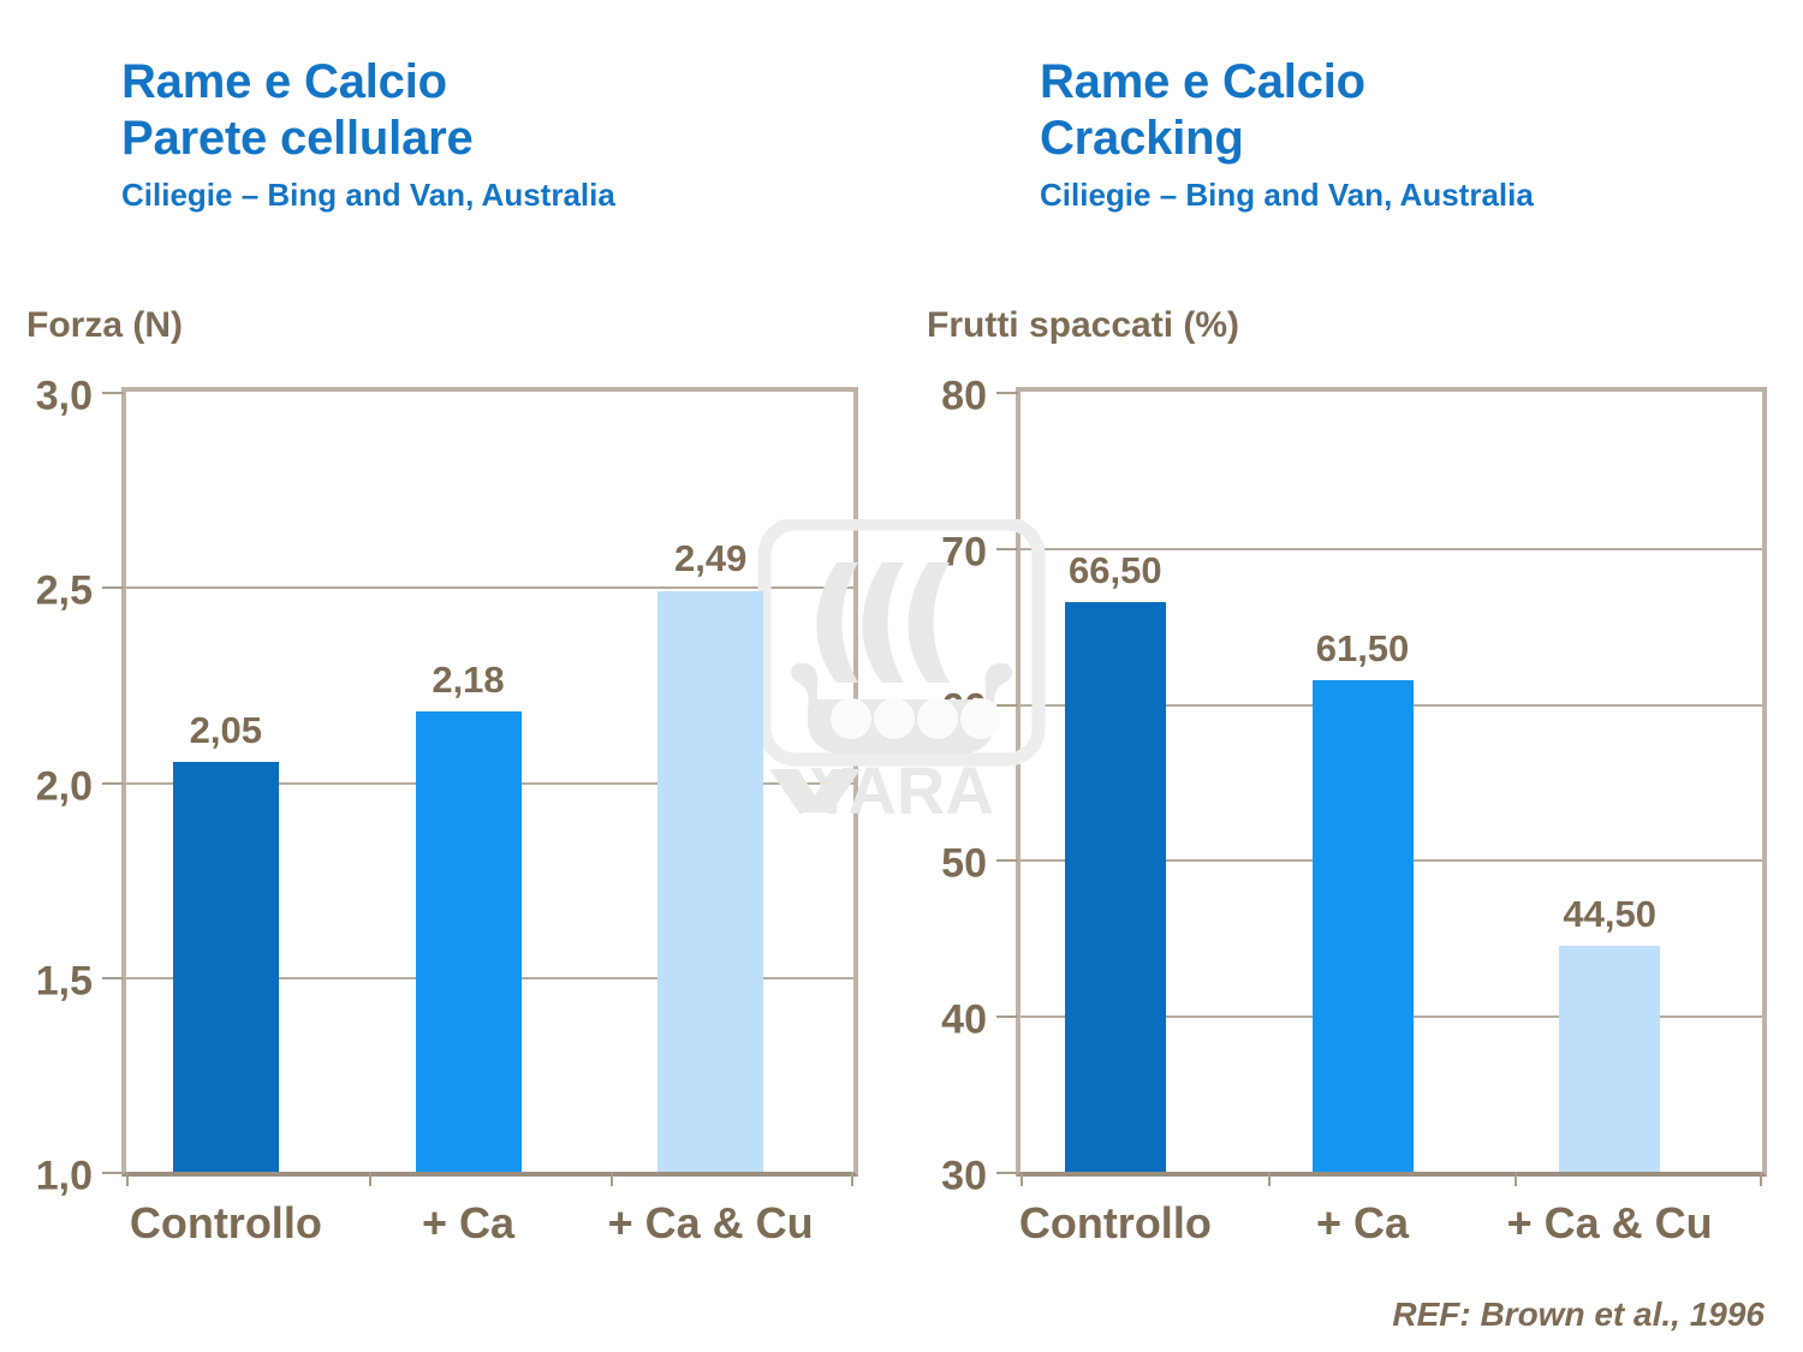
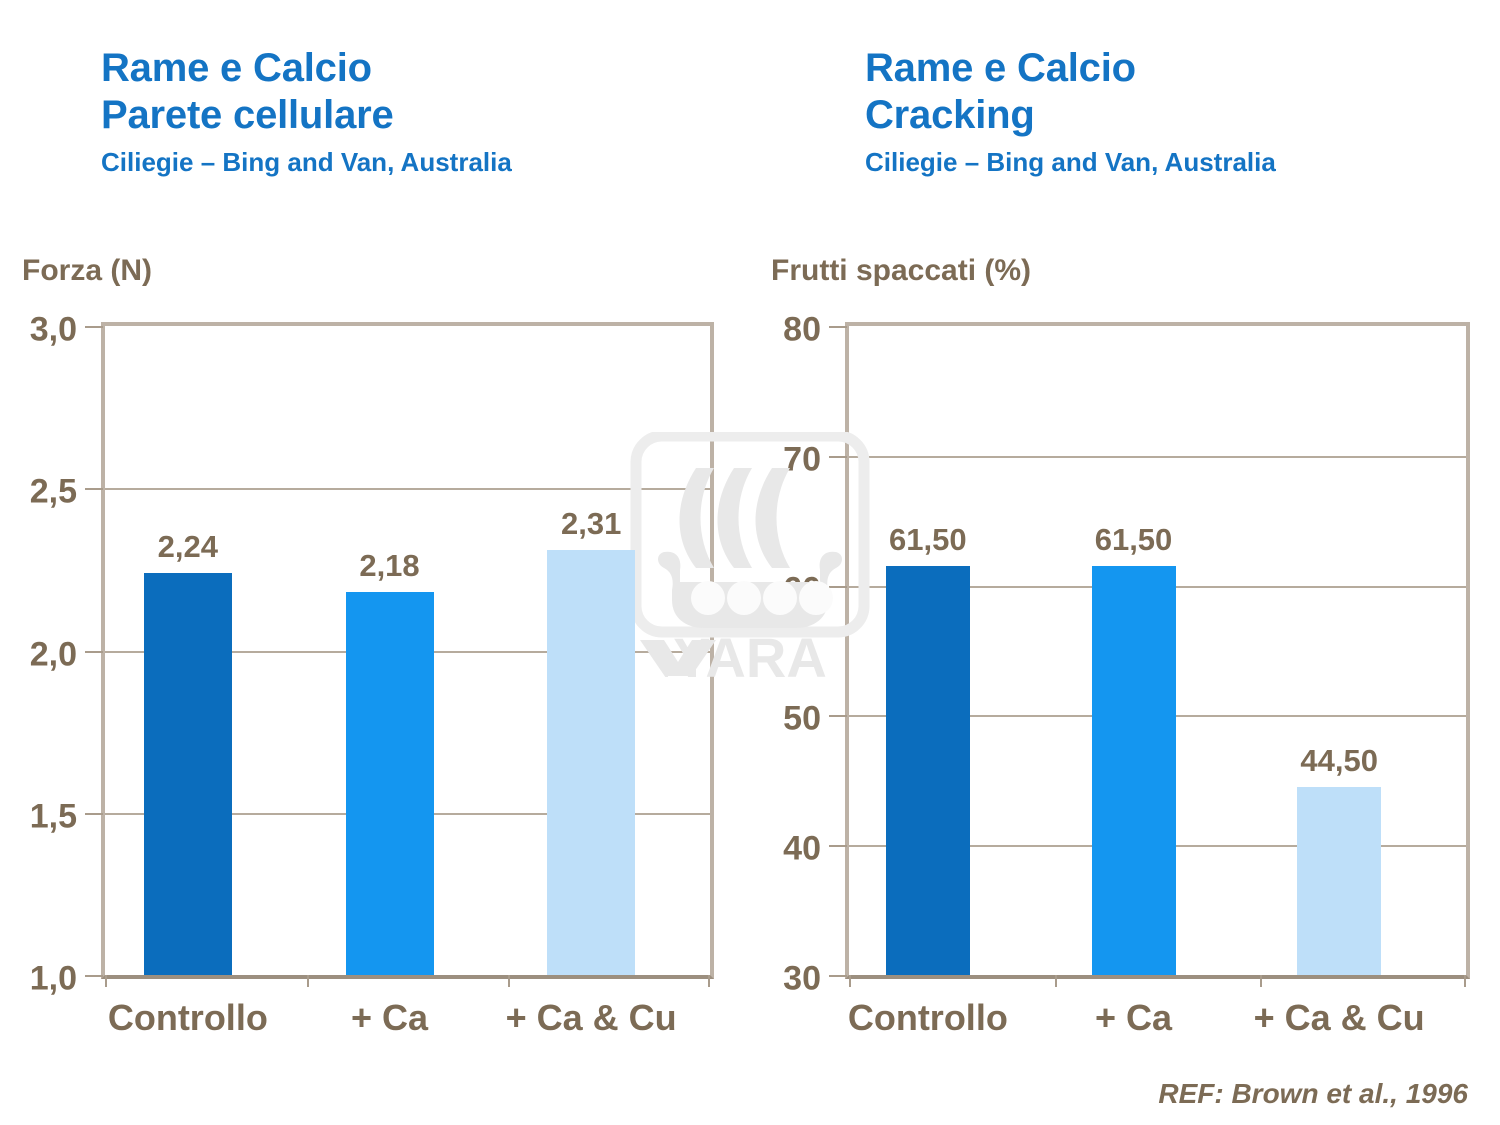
Rame e Calcio Parete cellulare/Controllo: 2,05 -> 2,24
Rame e Calcio Parete cellulare/+ Ca & Cu: 2,49 -> 2,31
Rame e Calcio Cracking/Controllo: 66,50 -> 61,50
